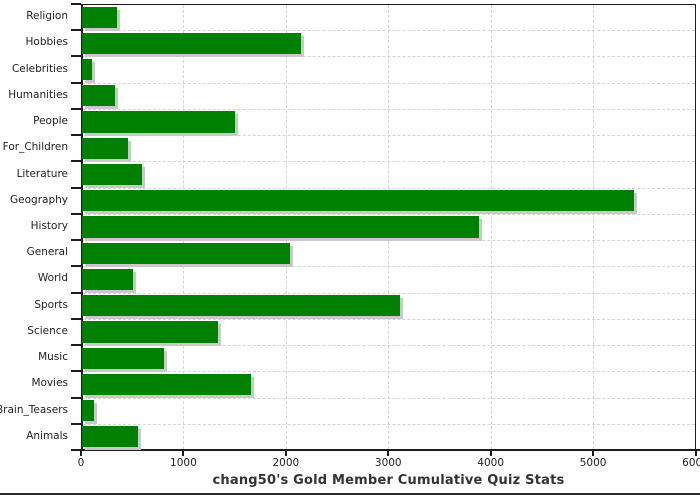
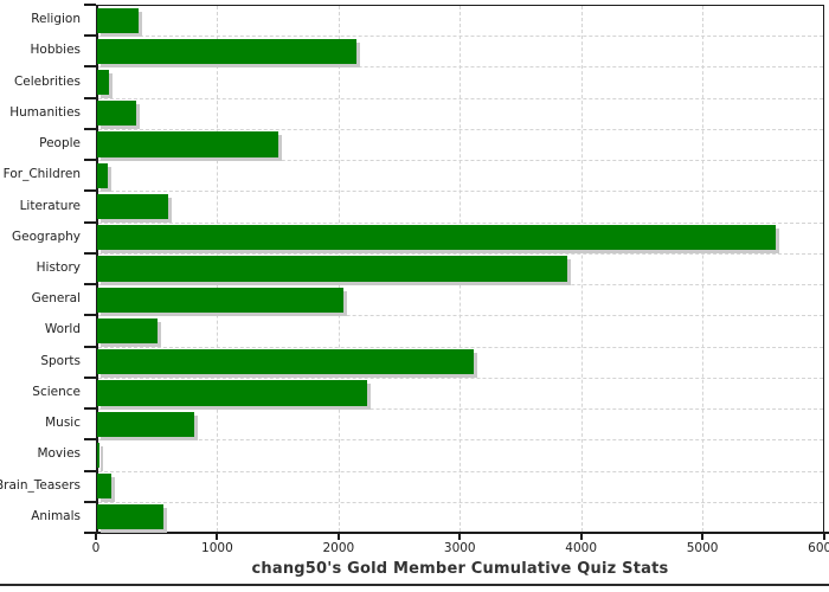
For_Children: 460 -> 100
Geography: 5400 -> 5600
Science: 1340 -> 2240
Movies: 1660 -> 20
